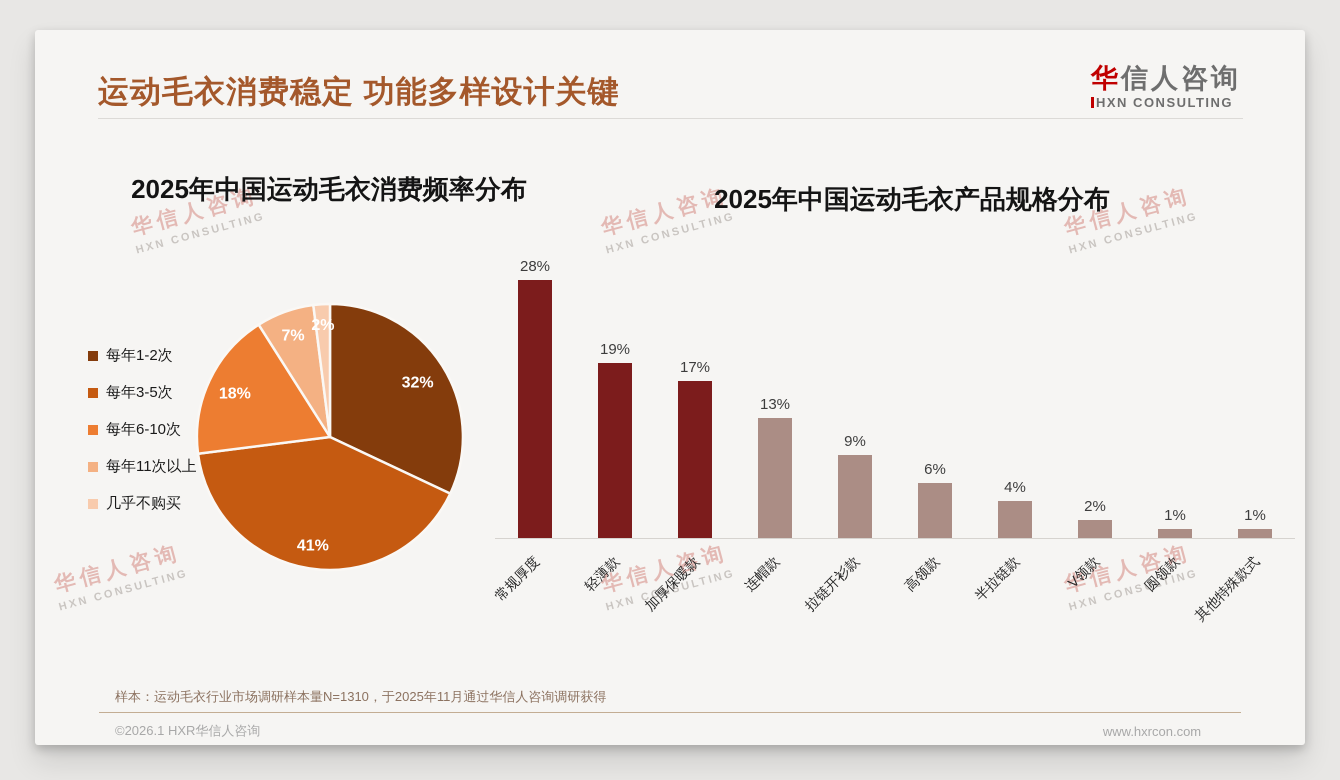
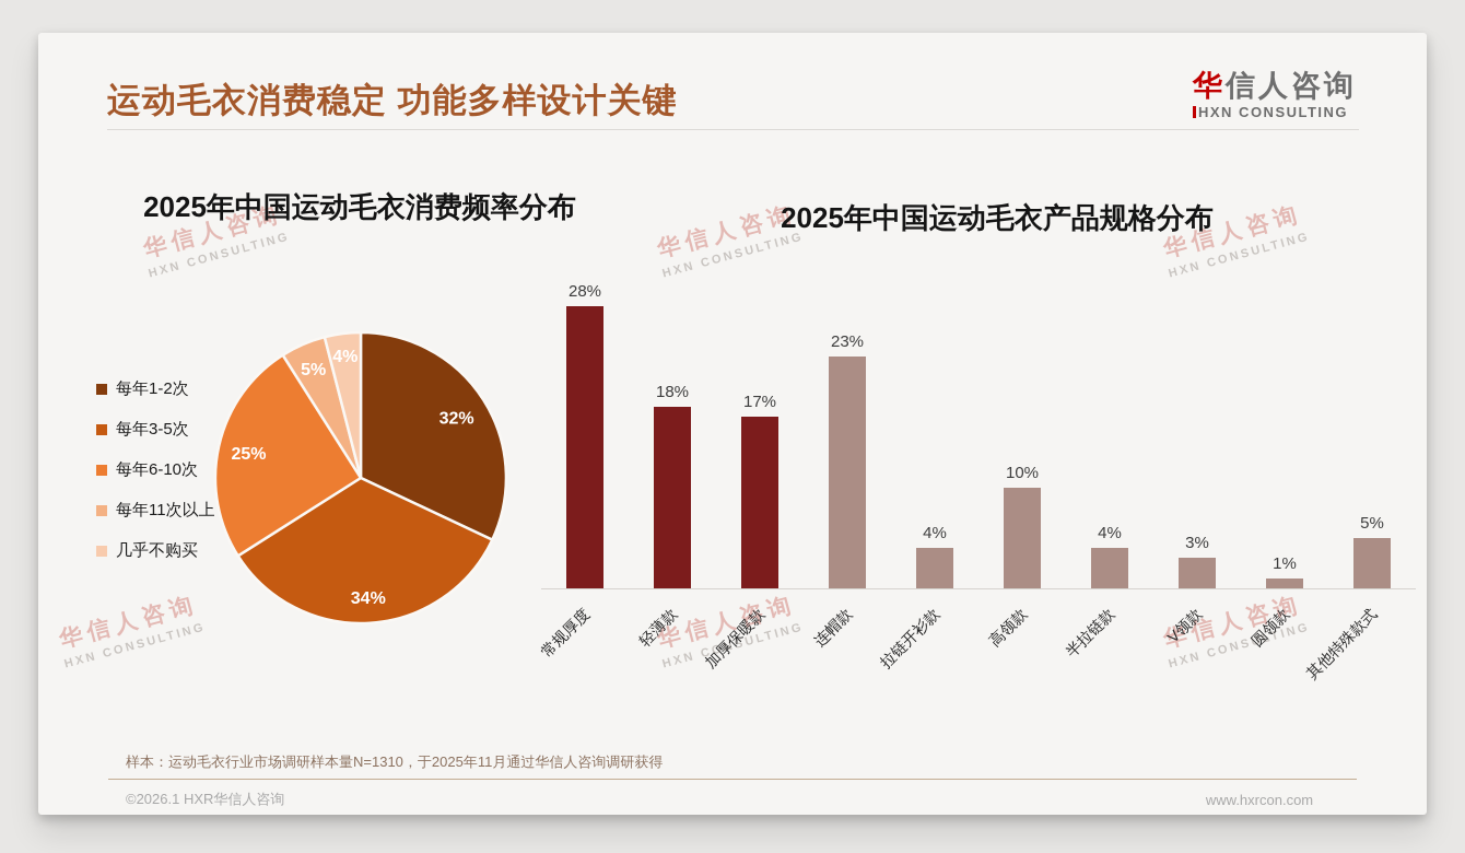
2025年中国运动毛衣消费频率分布/每年3-5次: 41% -> 34%
2025年中国运动毛衣消费频率分布/每年6-10次: 18% -> 25%
2025年中国运动毛衣消费频率分布/每年11次以上: 7% -> 5%
2025年中国运动毛衣消费频率分布/几乎不购买: 2% -> 4%
2025年中国运动毛衣产品规格分布/轻薄款: 19% -> 18%
2025年中国运动毛衣产品规格分布/连帽款: 13% -> 23%
2025年中国运动毛衣产品规格分布/拉链开衫款: 9% -> 4%
2025年中国运动毛衣产品规格分布/高领款: 6% -> 10%
2025年中国运动毛衣产品规格分布/V领款: 2% -> 3%
2025年中国运动毛衣产品规格分布/其他特殊款式: 1% -> 5%
